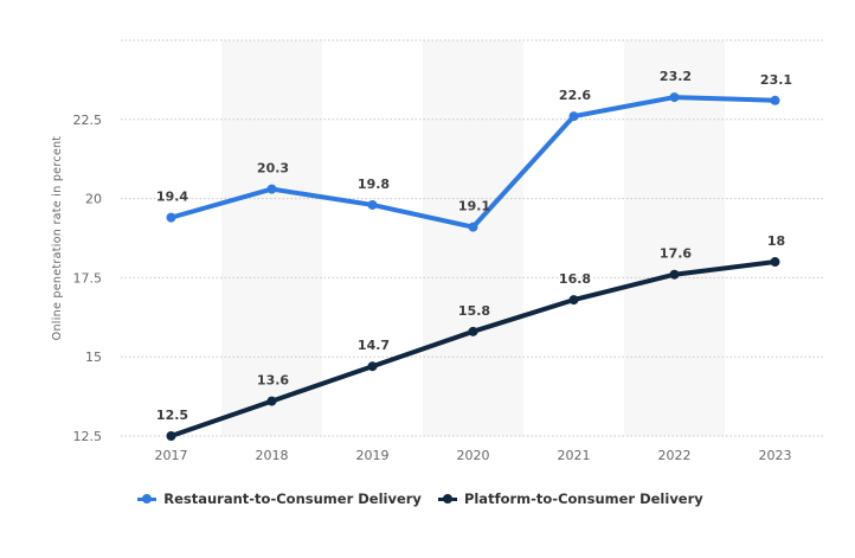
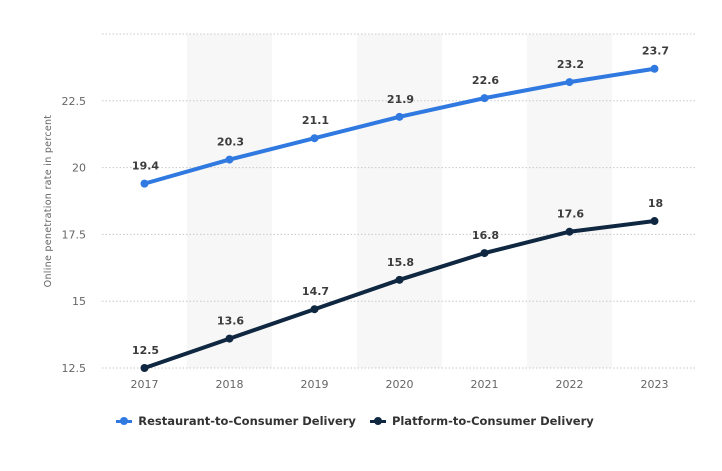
Restaurant-to-Consumer Delivery/2019: 19.8 -> 21.1
Restaurant-to-Consumer Delivery/2020: 19.1 -> 21.9
Restaurant-to-Consumer Delivery/2023: 23.1 -> 23.7
